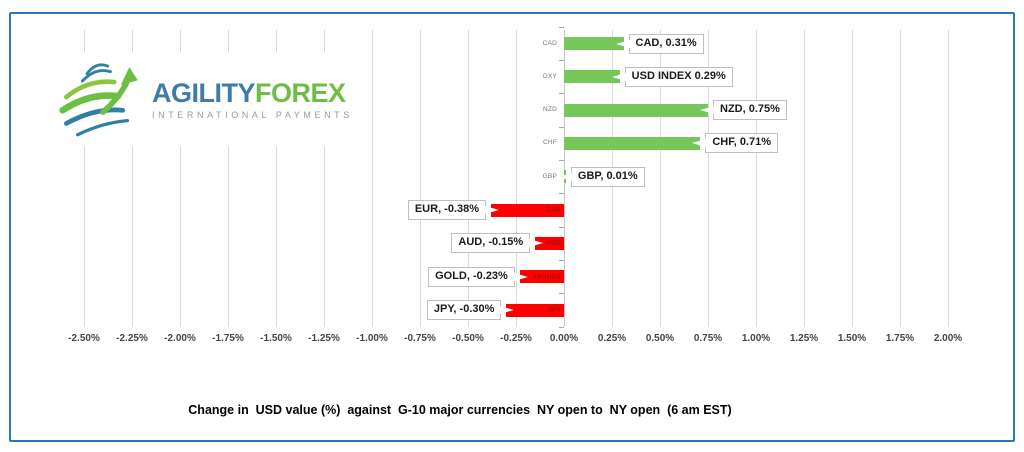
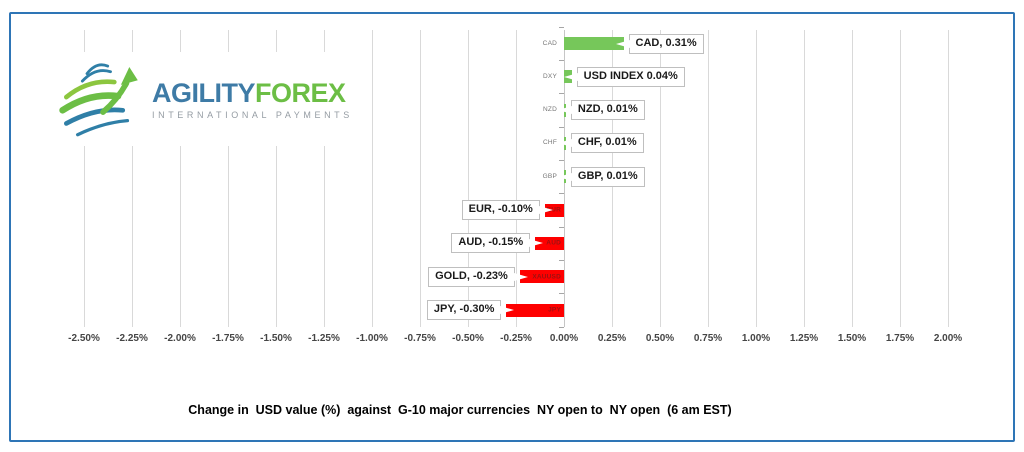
DXY: 0.29% -> 0.04%
NZD: 0.75% -> 0.01%
CHF: 0.71% -> 0.01%
EUR: -0.38% -> -0.10%
